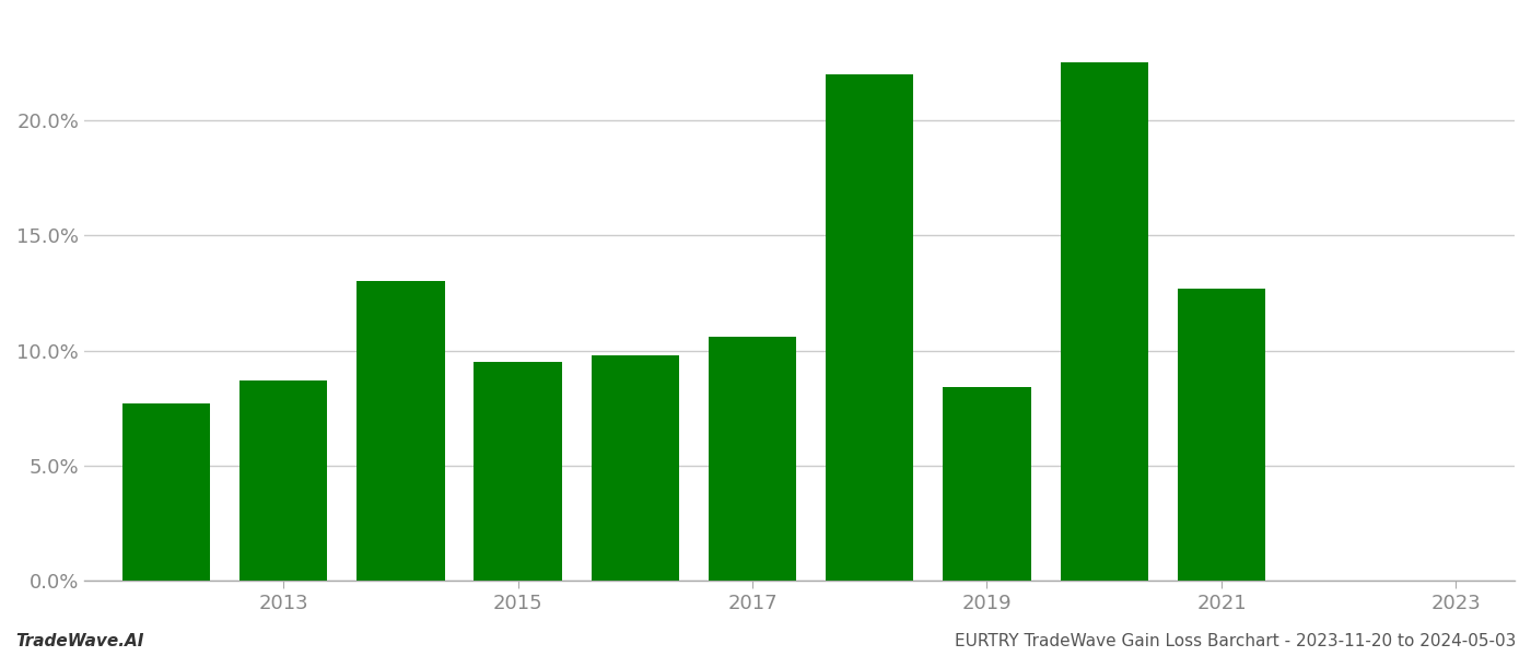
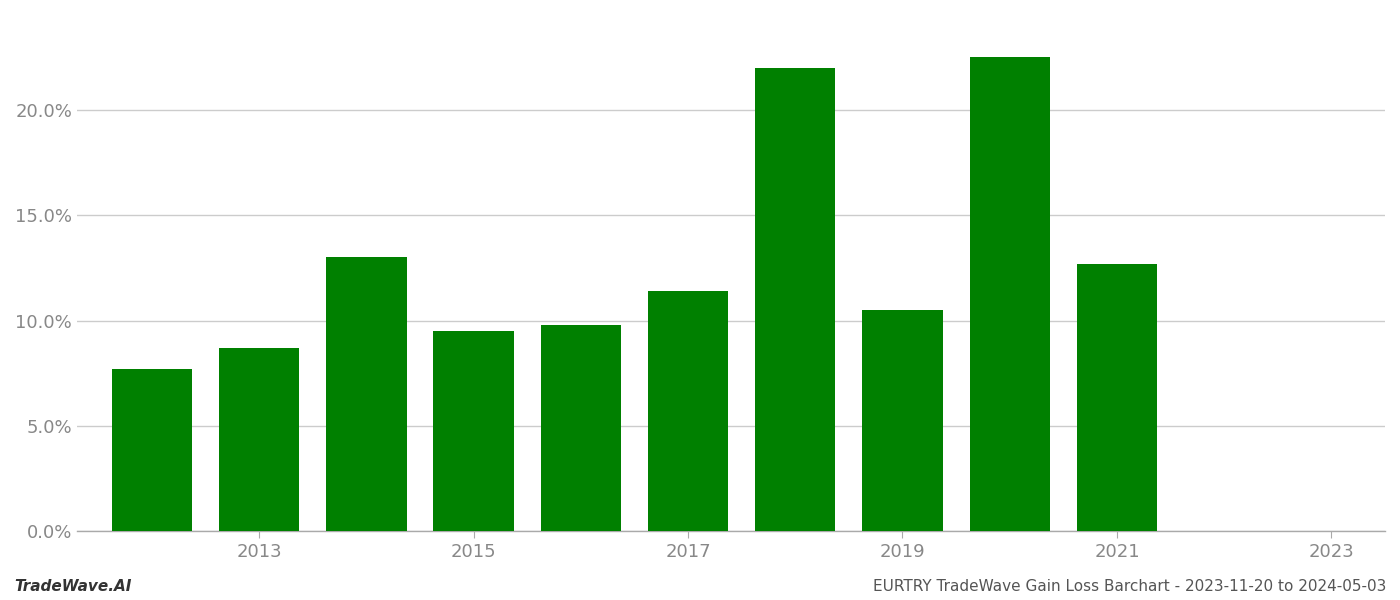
2017: 10.6% -> 11.4%
2019: 8.4% -> 10.5%
